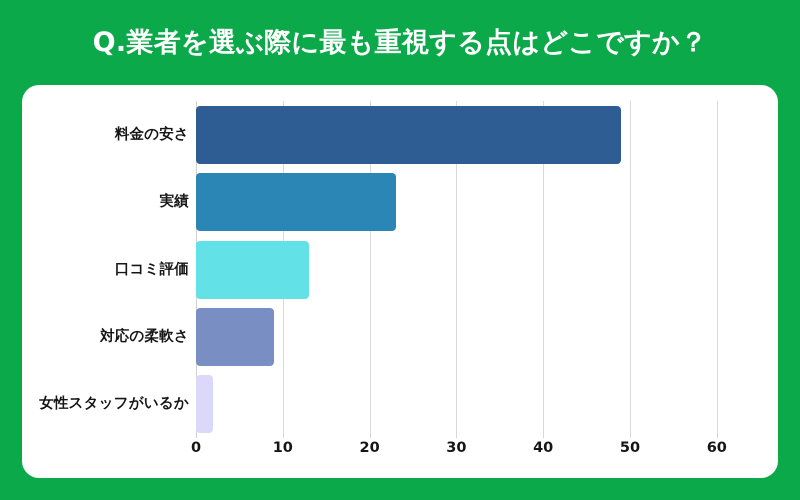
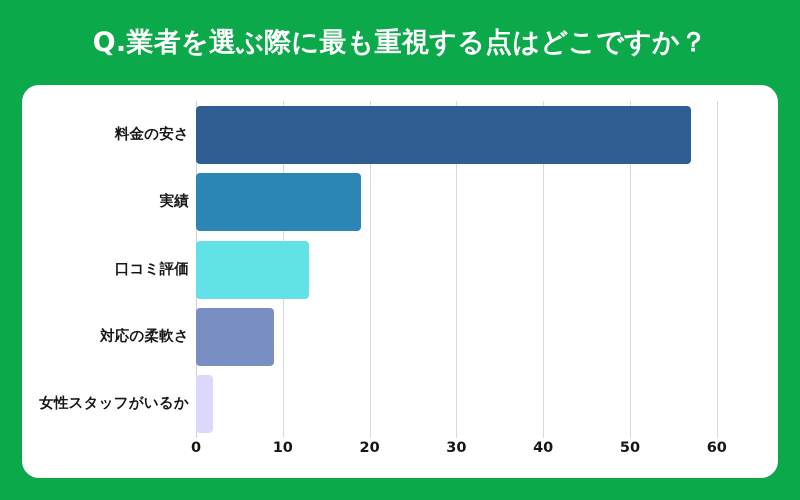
料金の安さ: 49 -> 57
実績: 23 -> 19
